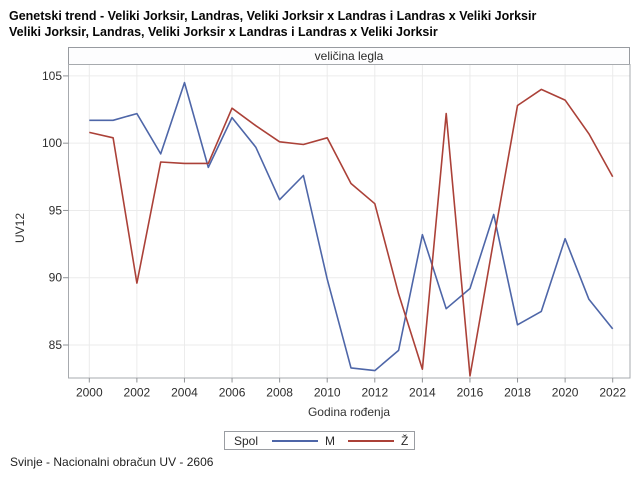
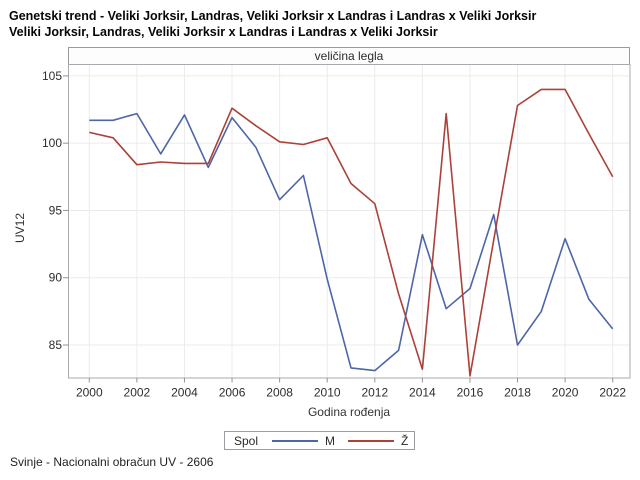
Ž/2002: 89.6 -> 98.4
M/2004: 104.5 -> 102.1
M/2018: 86.5 -> 85.0
Ž/2020: 103.2 -> 104.0
